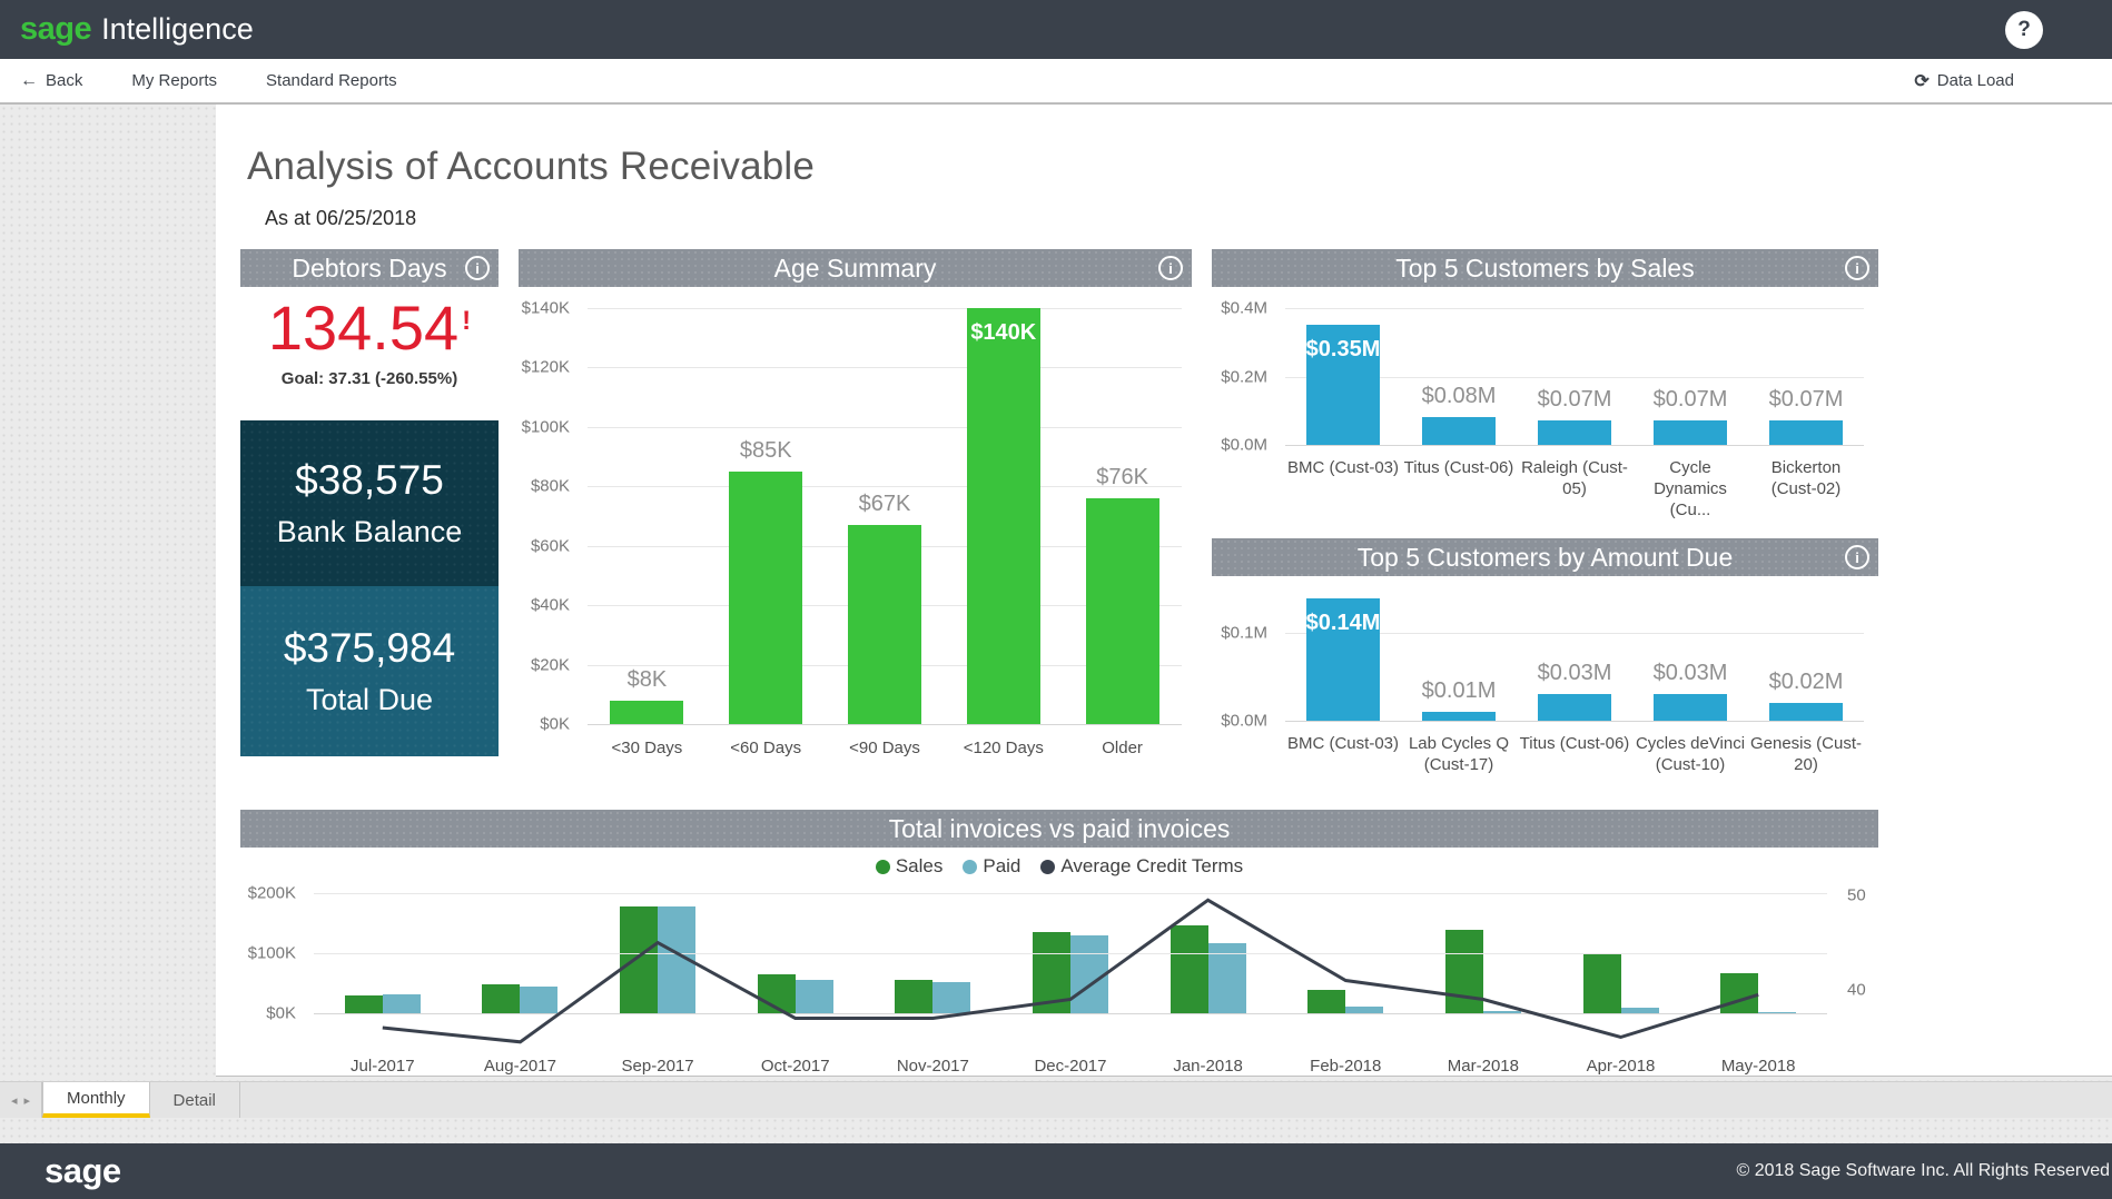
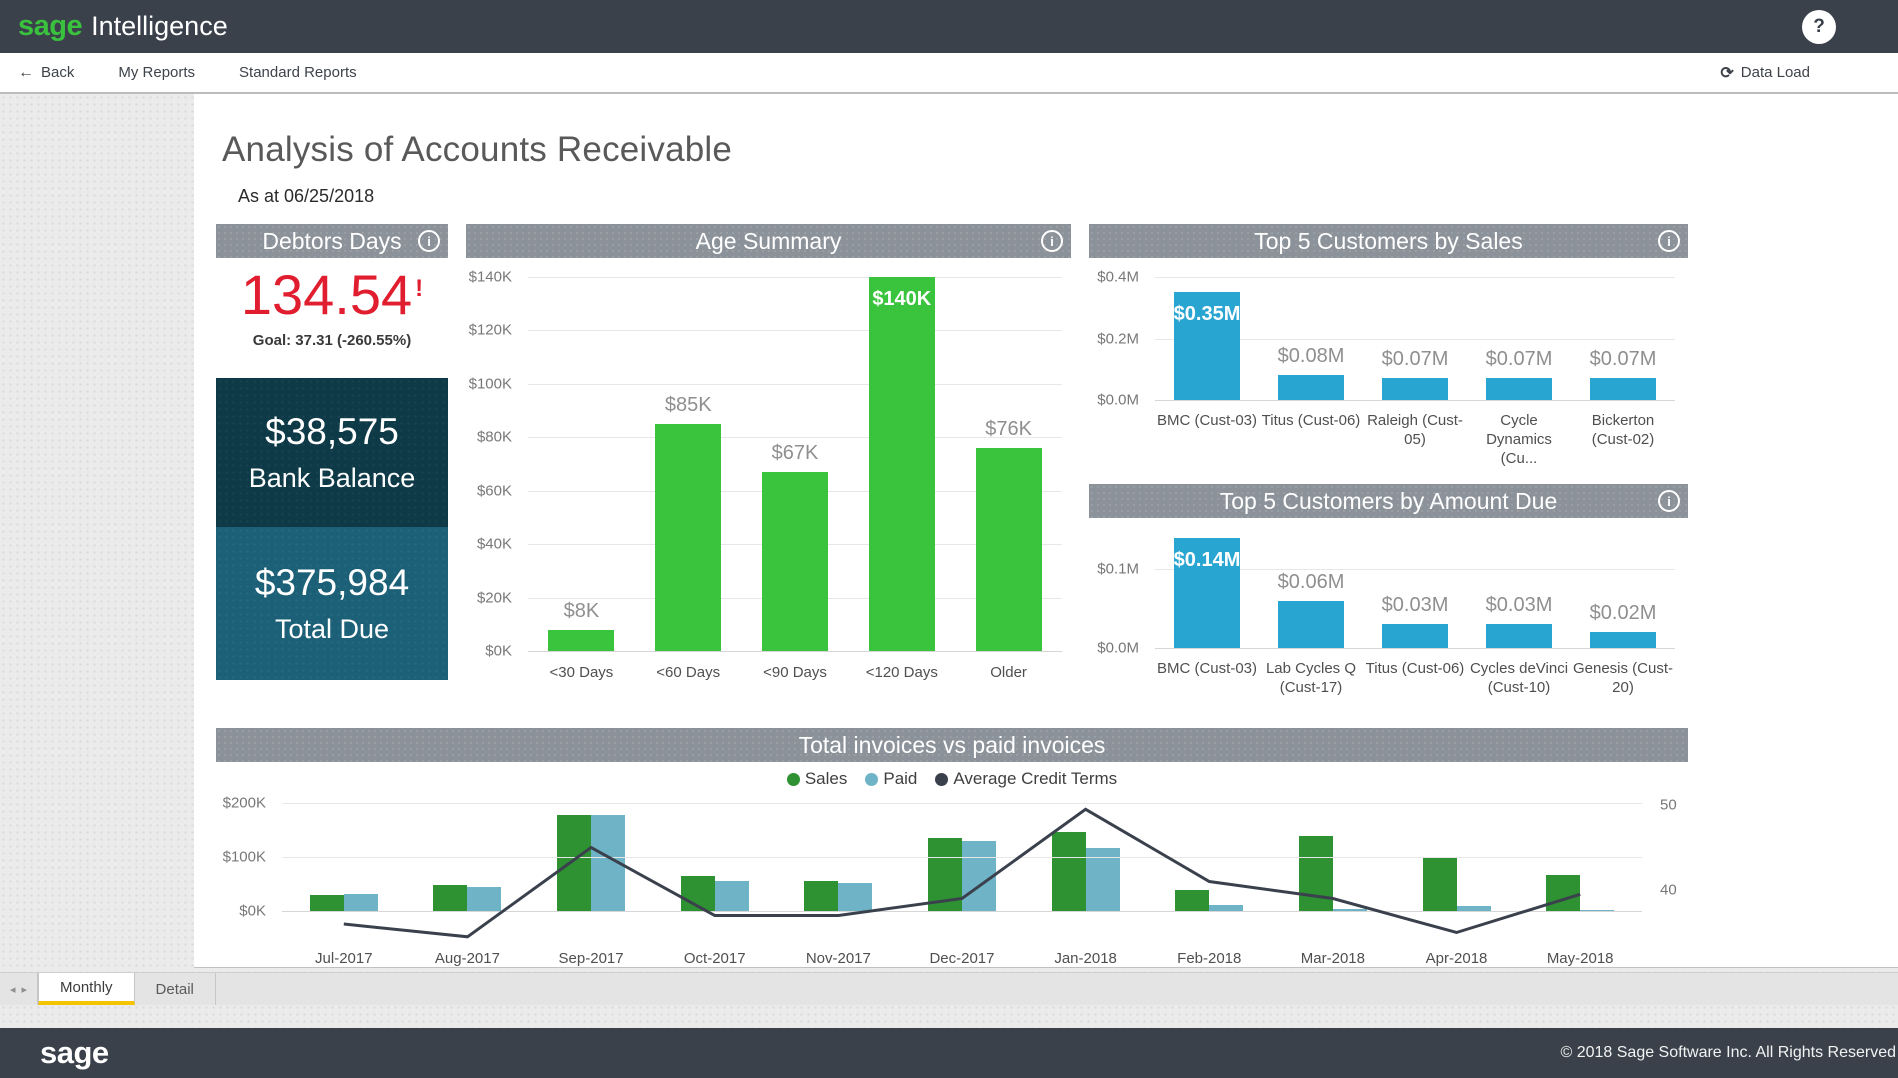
Top 5 Customers by Amount Due/Lab Cycles Q (Cust-17): $0.01M -> $0.06M
